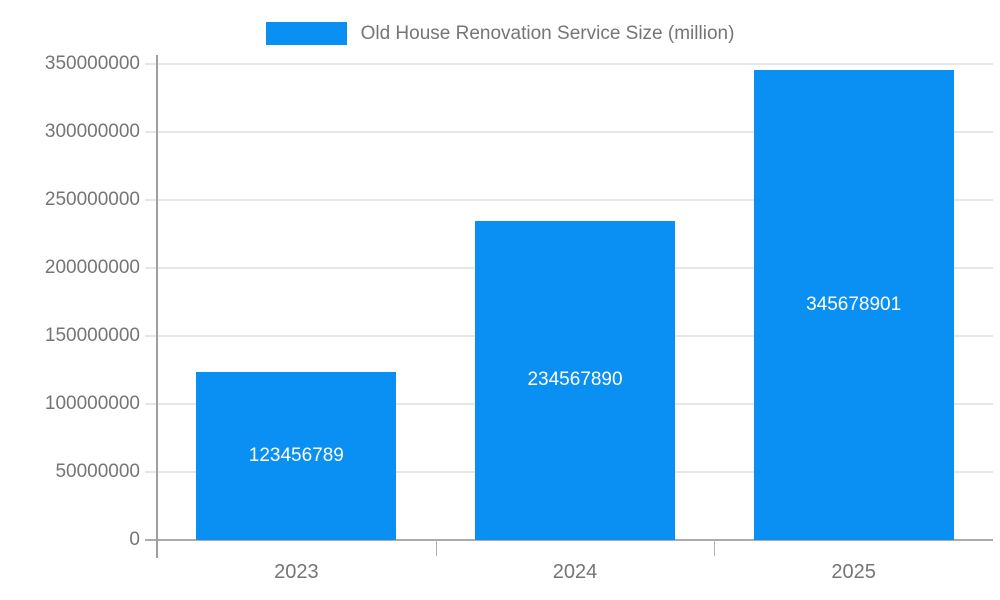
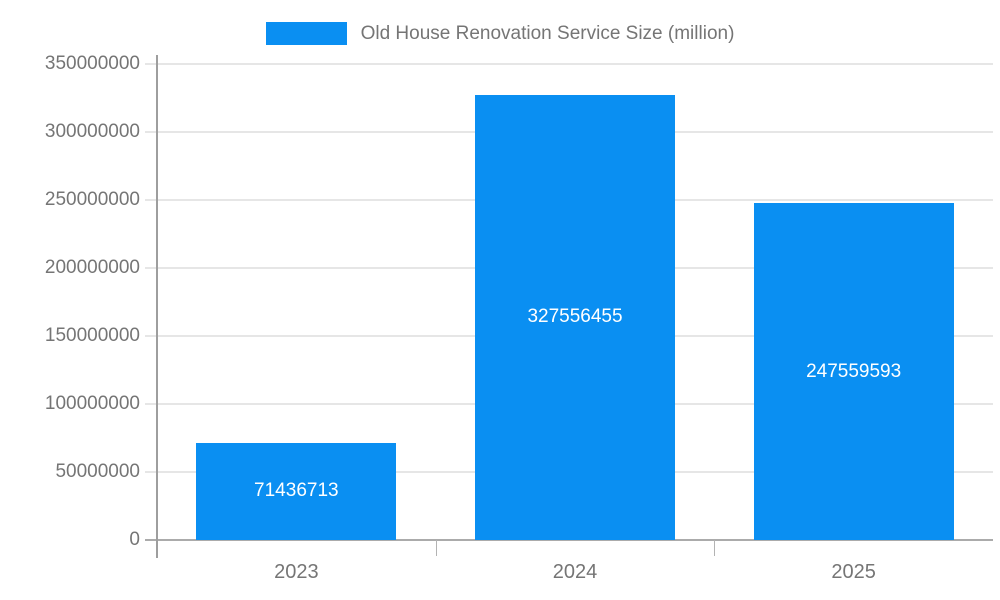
2023: 123456789 -> 71436713
2024: 234567890 -> 327556455
2025: 345678901 -> 247559593
